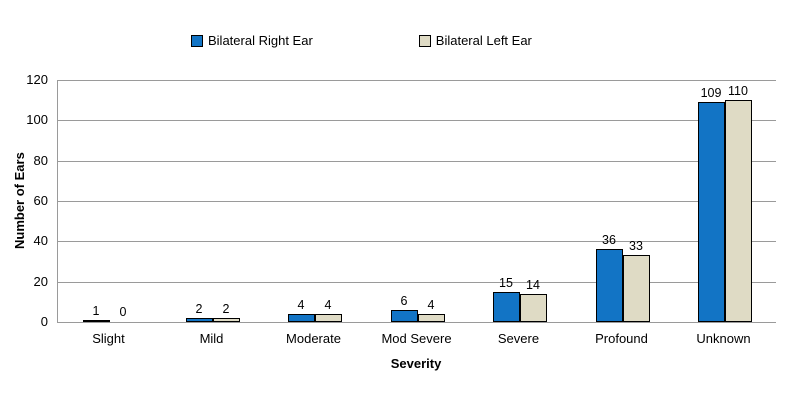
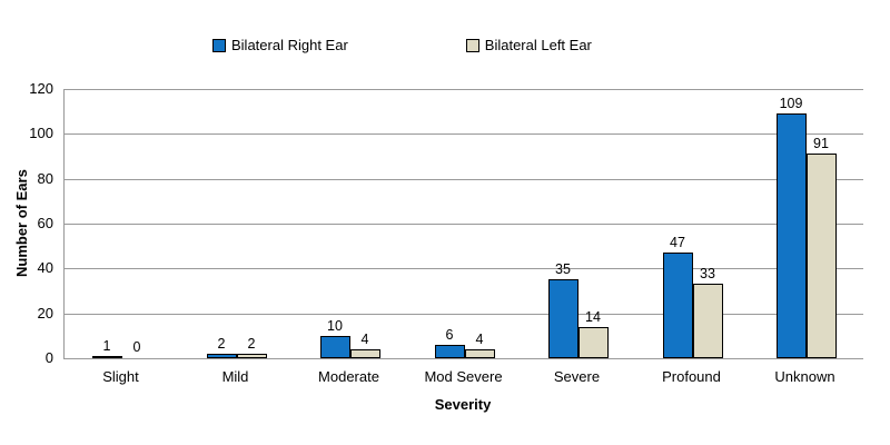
Bilateral Right Ear/Moderate: 4 -> 10
Bilateral Right Ear/Severe: 15 -> 35
Bilateral Right Ear/Profound: 36 -> 47
Bilateral Left Ear/Unknown: 110 -> 91
